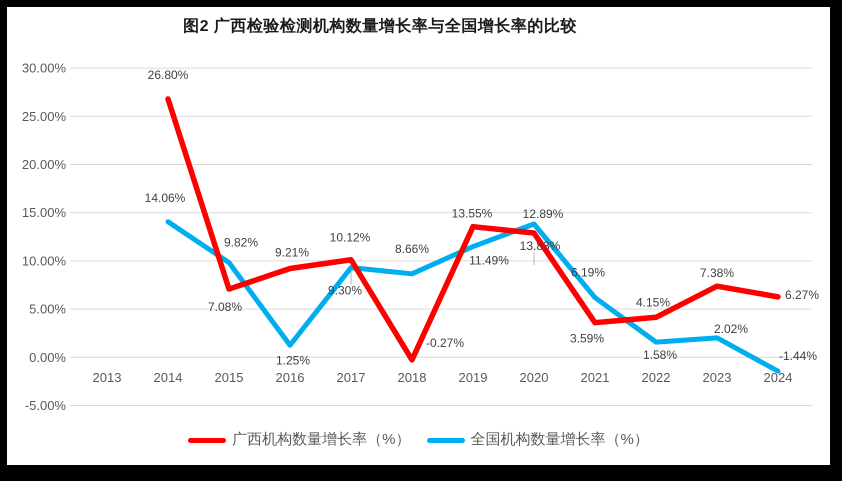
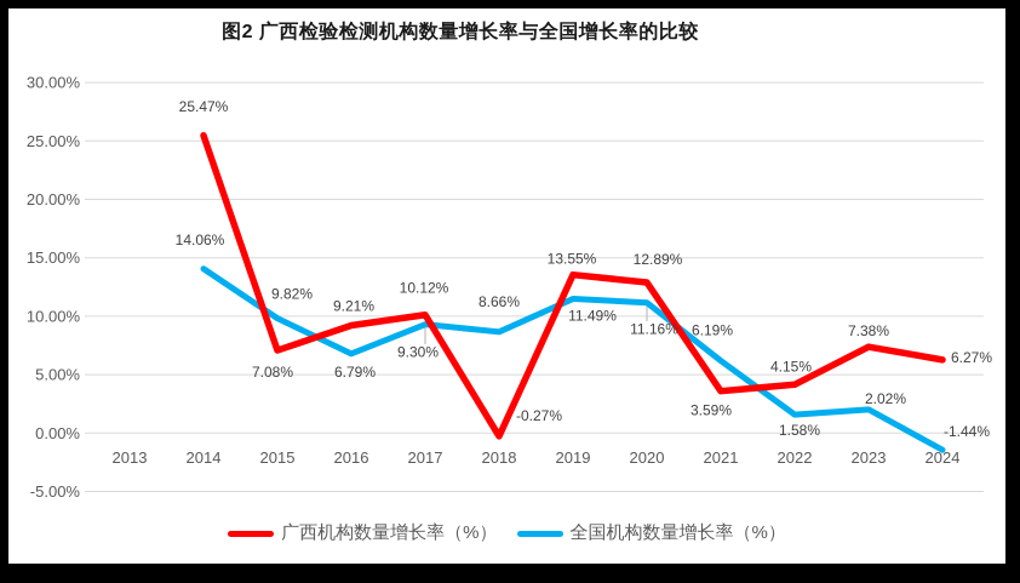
广西机构数量增长率（%）/2014: 26.80% -> 25.47%
全国机构数量增长率（%）/2016: 1.25% -> 6.79%
全国机构数量增长率（%）/2020: 13.83% -> 11.16%
